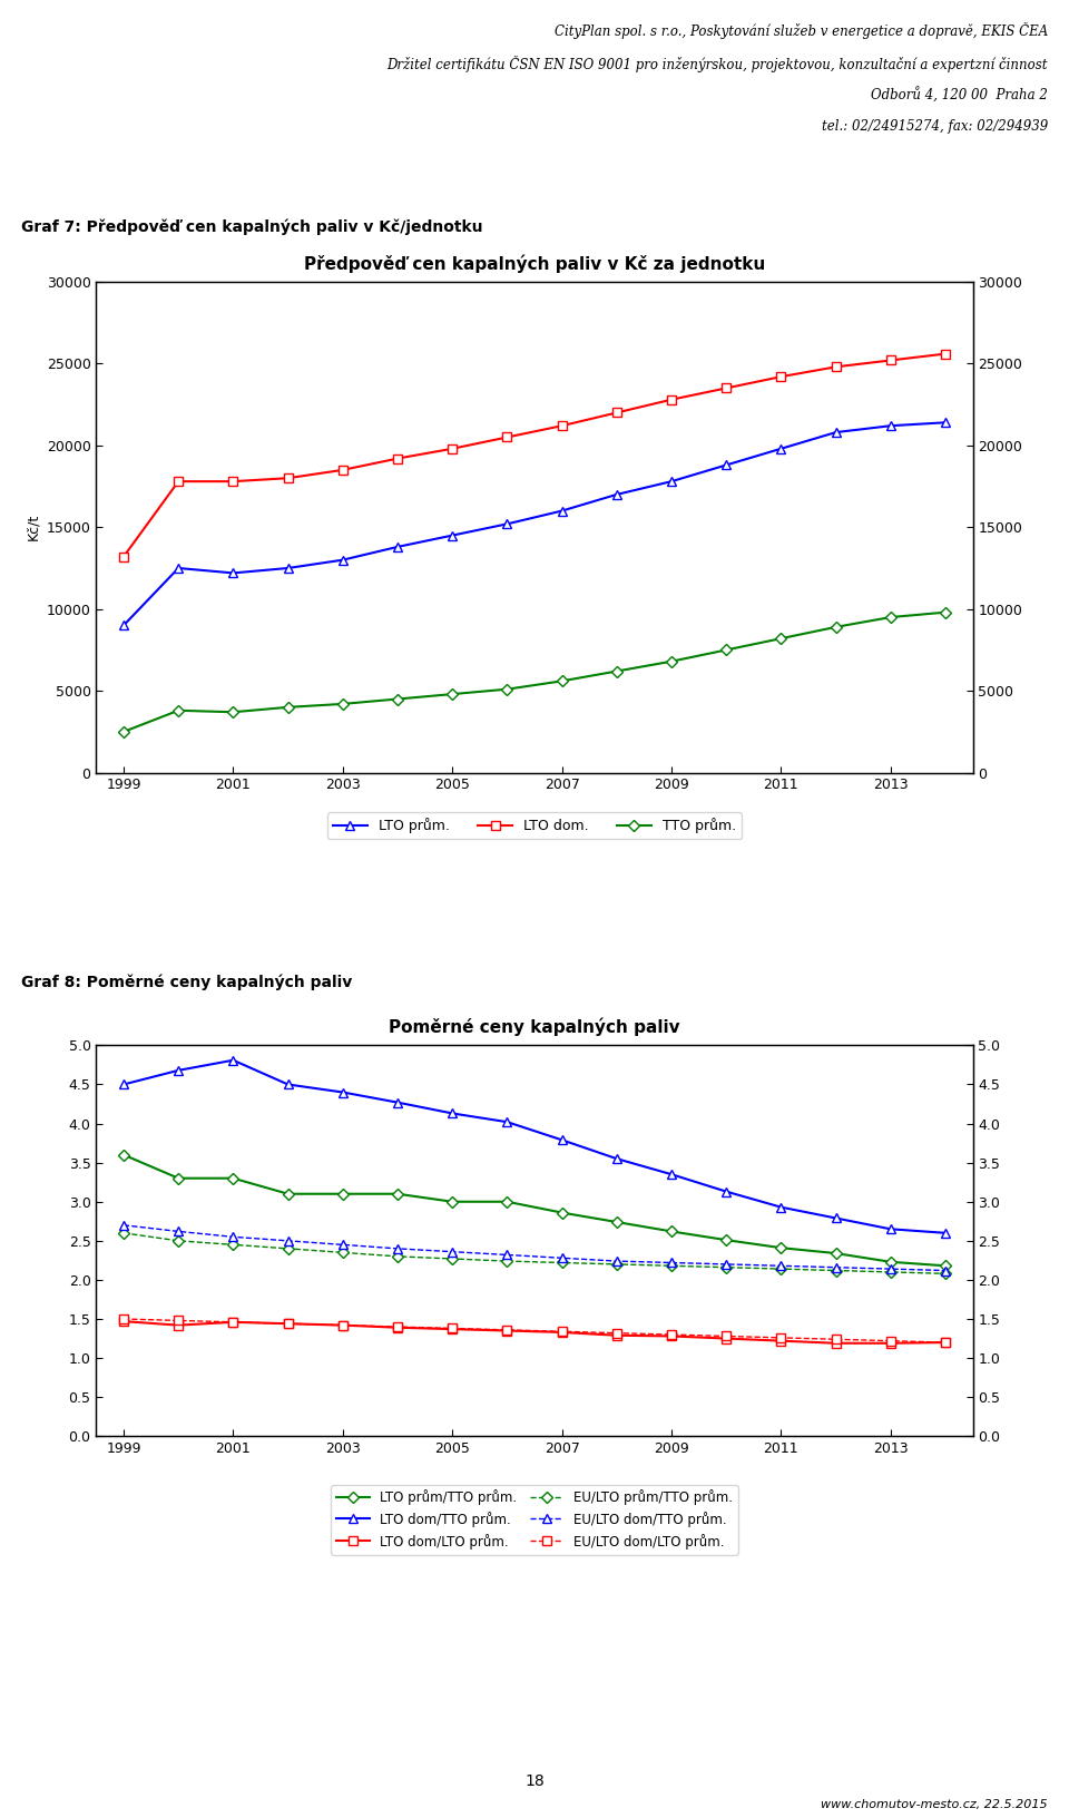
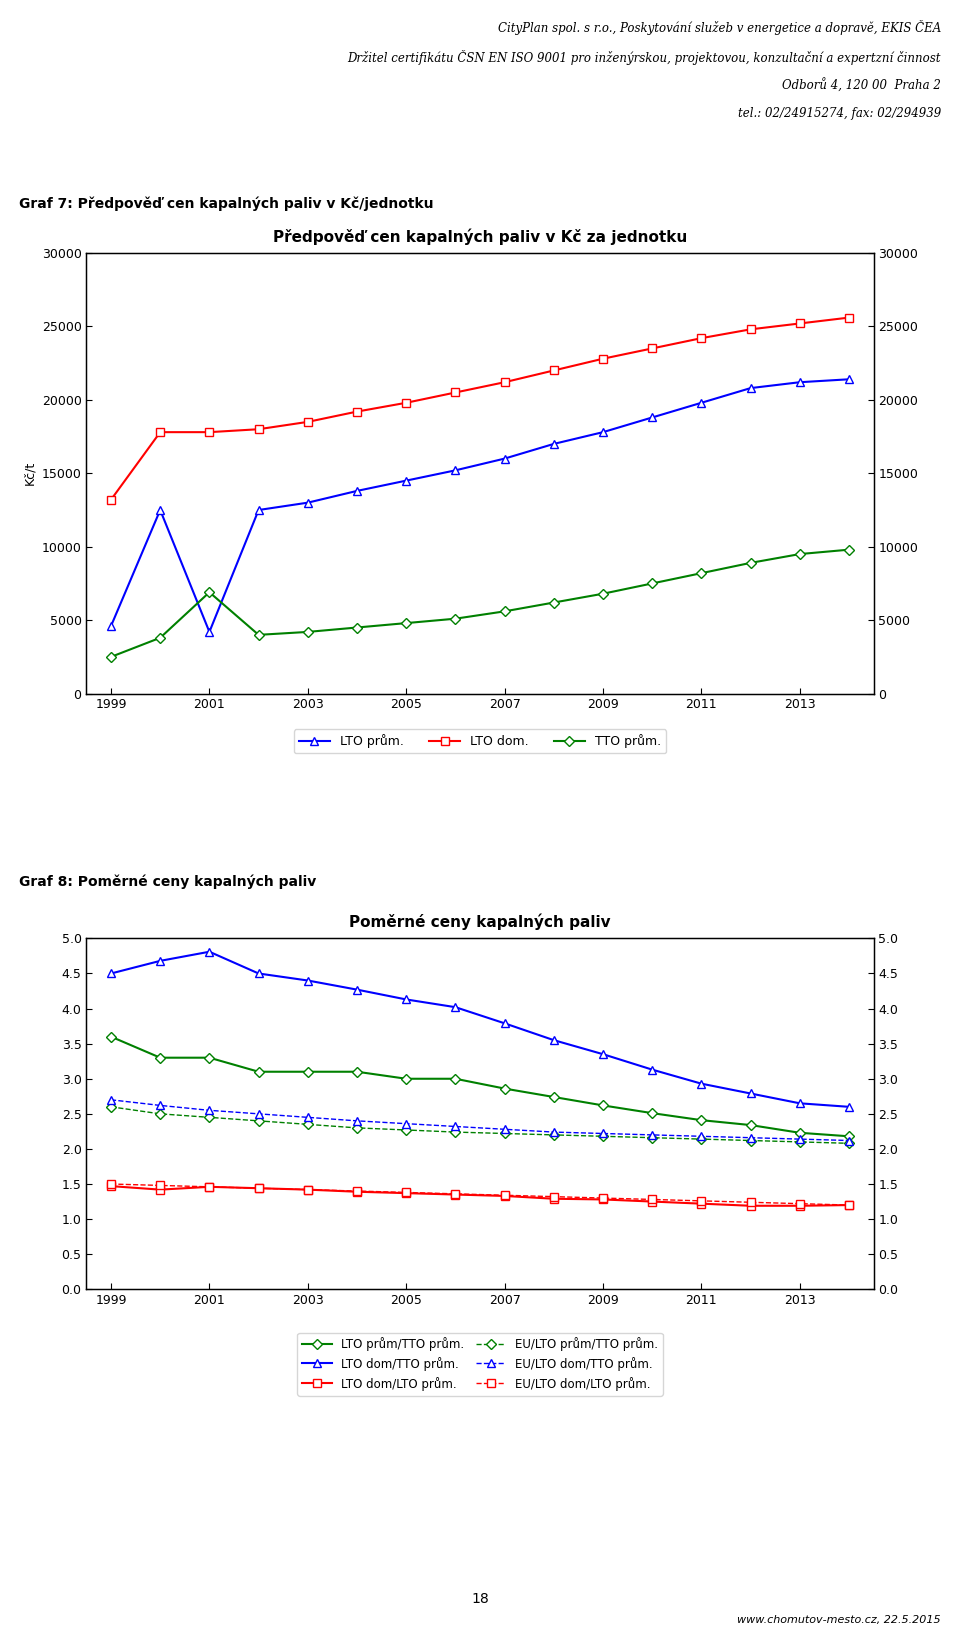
Předpověď cen kapalných paliv v Kč za jednotku/LTO prům./1999: 9000 -> 4600
Předpověď cen kapalných paliv v Kč za jednotku/LTO prům./2001: 12200 -> 4200
Předpověď cen kapalných paliv v Kč za jednotku/TTO prům./2001: 3700 -> 6900
